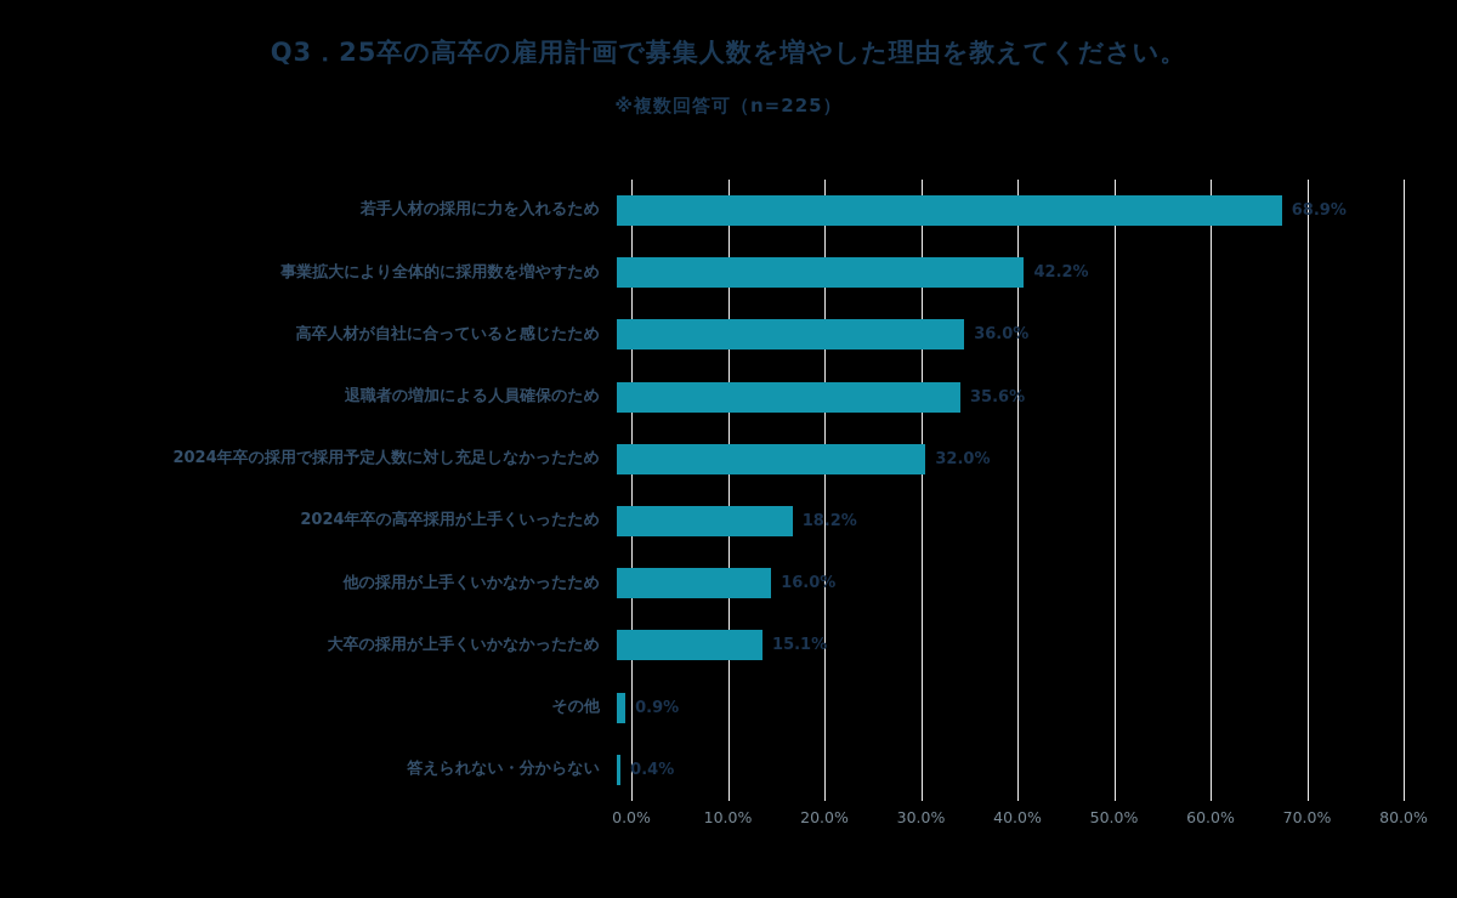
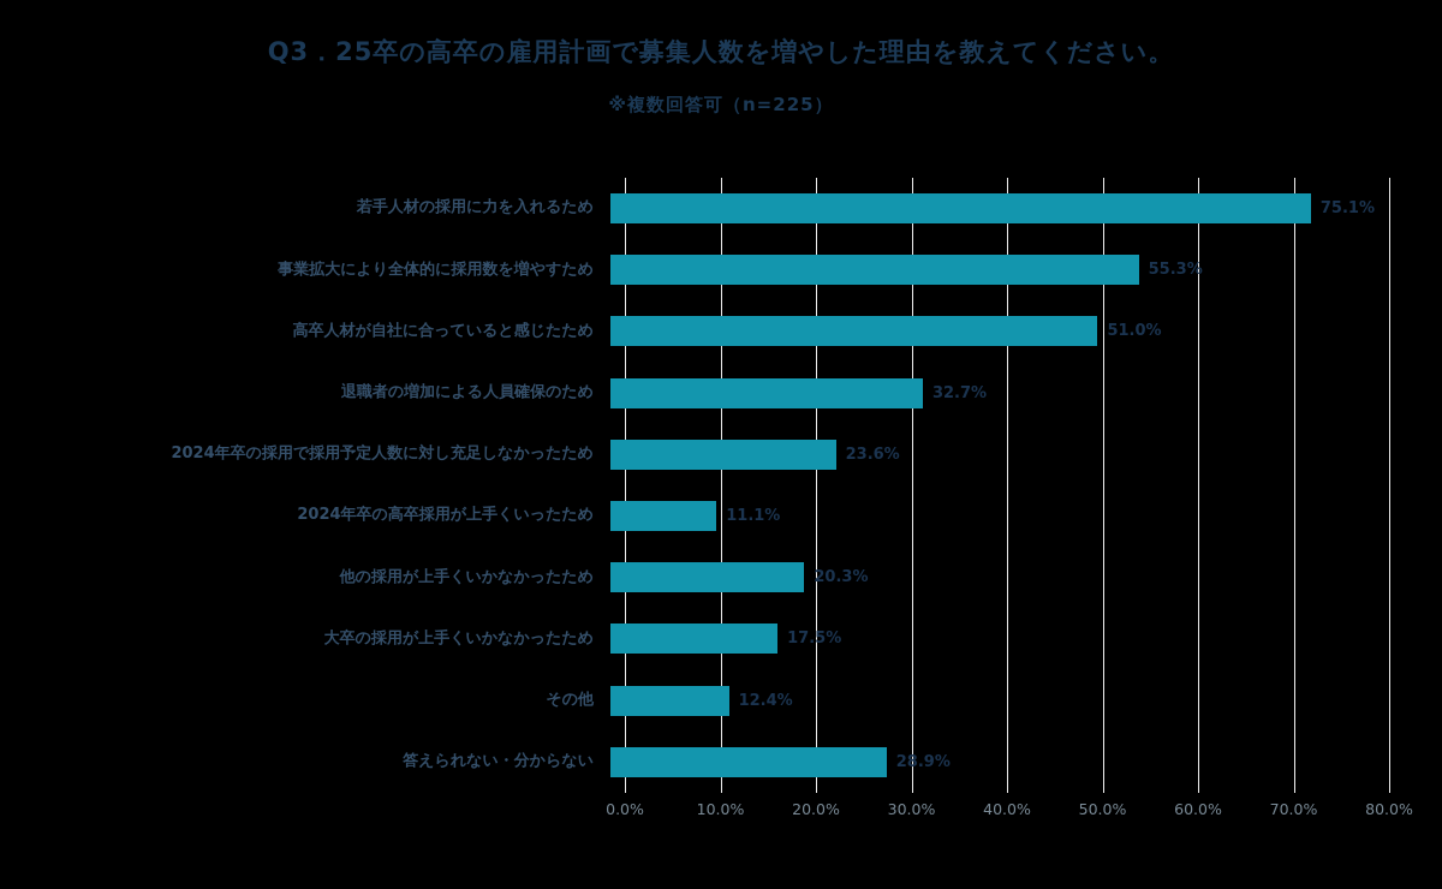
若手人材の採用に力を入れるため: 68.9% -> 75.1%
事業拡大により全体的に採用数を増やすため: 42.2% -> 55.3%
高卒人材が自社に合っていると感じたため: 36.0% -> 51.0%
退職者の増加による人員確保のため: 35.6% -> 32.7%
2024年卒の採用で採用予定人数に対し充足しなかったため: 32.0% -> 23.6%
2024年卒の高卒採用が上手くいったため: 18.2% -> 11.1%
他の採用が上手くいかなかったため: 16.0% -> 20.3%
大卒の採用が上手くいかなかったため: 15.1% -> 17.5%
その他: 0.9% -> 12.4%
答えられない・分からない: 0.4% -> 28.9%
